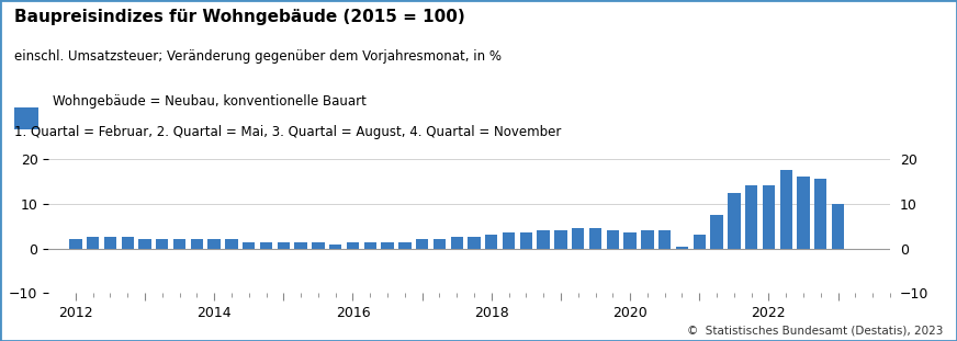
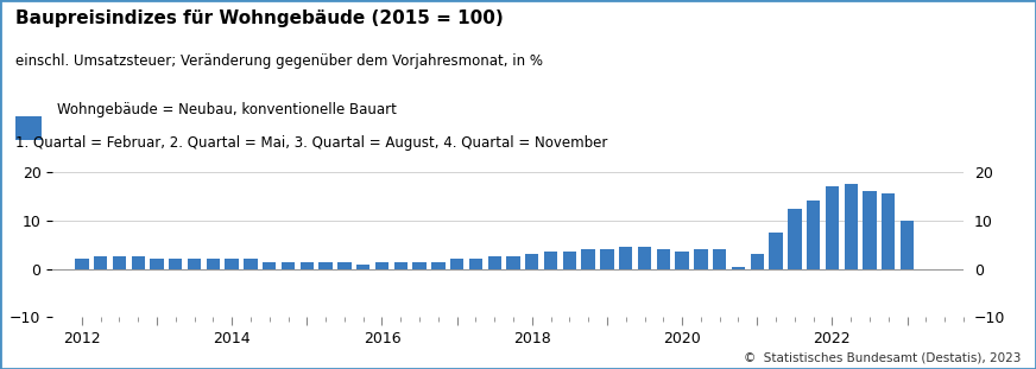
2022: 14.0 -> 17.0
